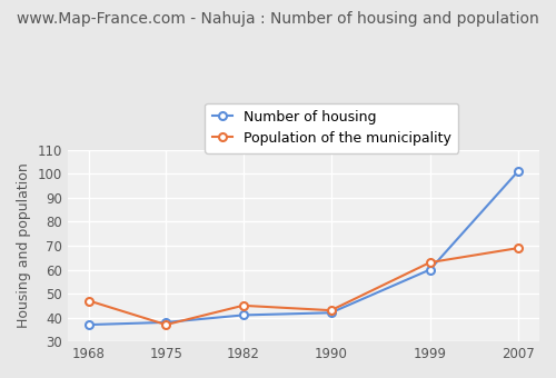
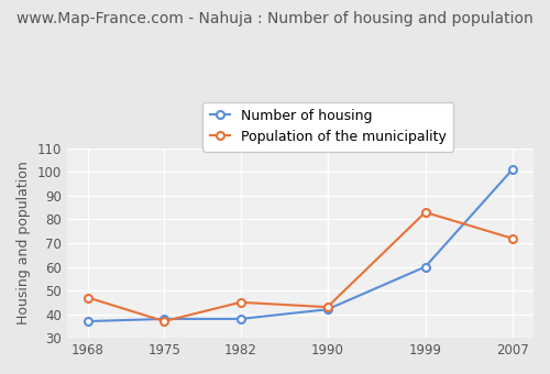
Number of housing/1982: 41 -> 38
Population of the municipality/1999: 63 -> 83
Population of the municipality/2007: 69 -> 72
